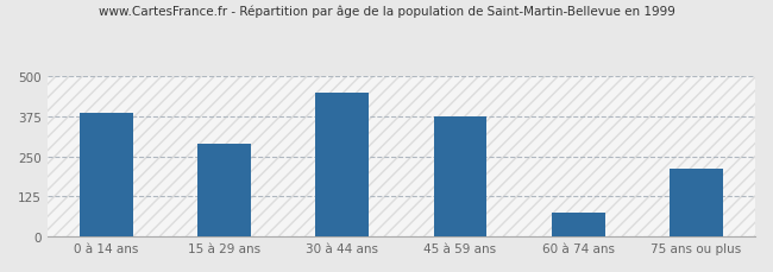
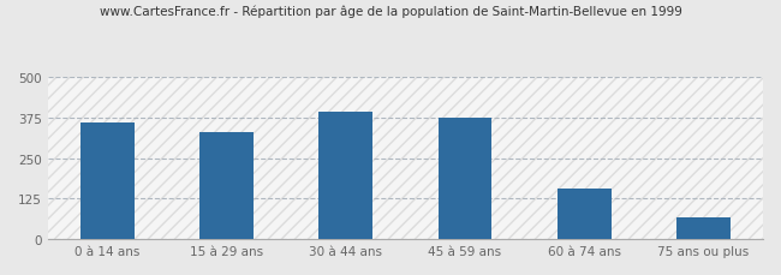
0 à 14 ans: 385 -> 360
15 à 29 ans: 290 -> 330
30 à 44 ans: 450 -> 395
60 à 74 ans: 75 -> 155
75 ans ou plus: 210 -> 68
